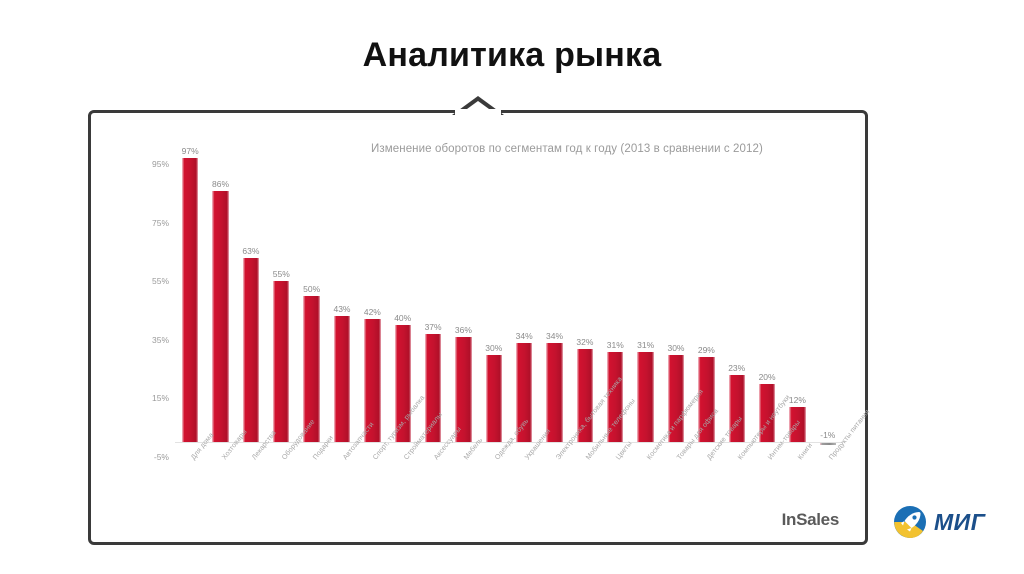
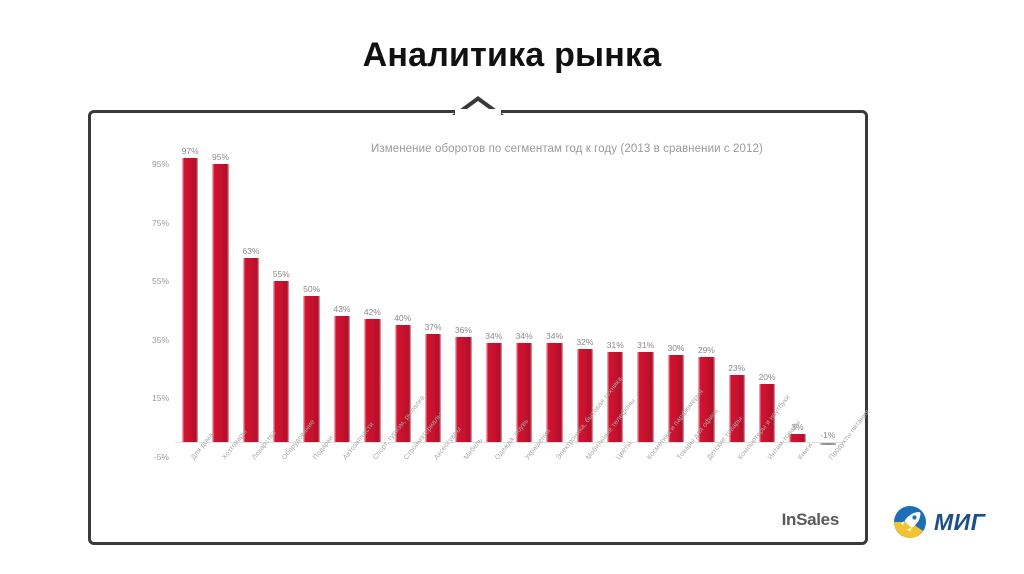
Хозтовары: 86% -> 95%
Одежда, обувь: 30% -> 34%
Книги: 12% -> 3%
